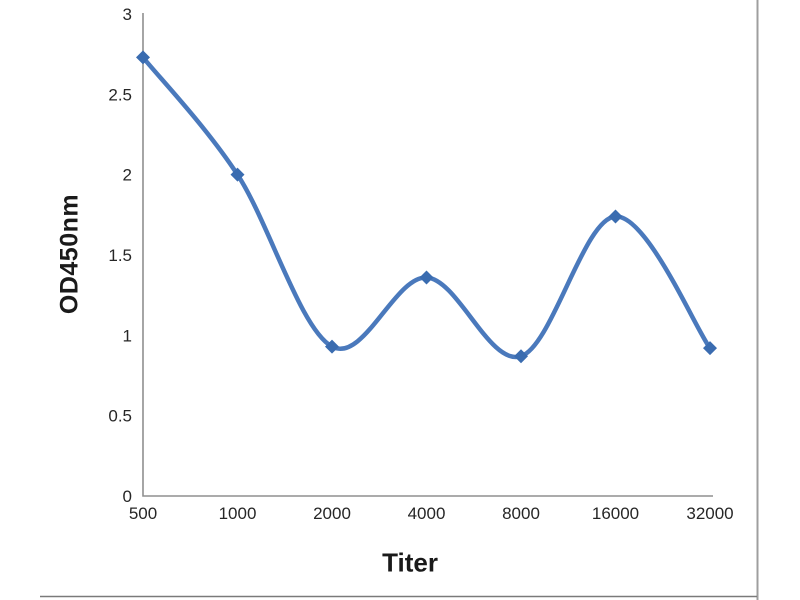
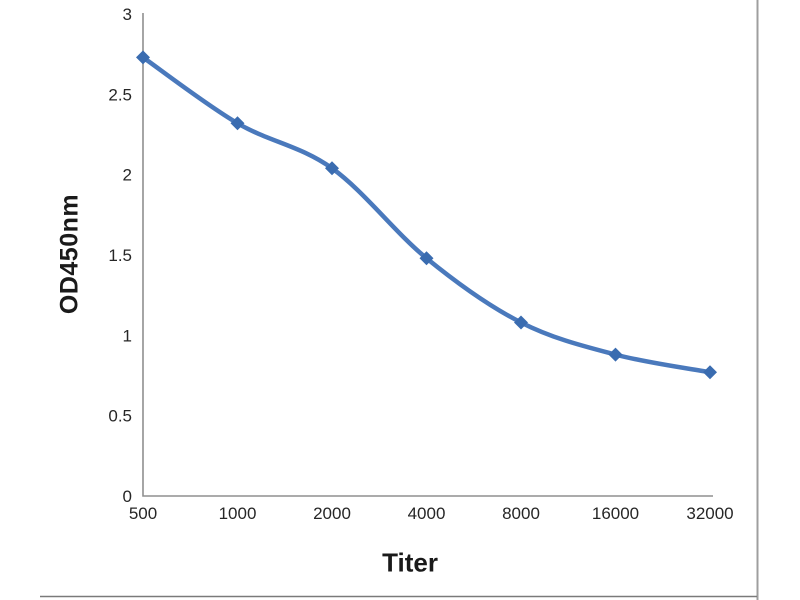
1000: 2.00 -> 2.32
2000: 0.93 -> 2.04
4000: 1.36 -> 1.48
8000: 0.87 -> 1.08
16000: 1.74 -> 0.88
32000: 0.92 -> 0.77
